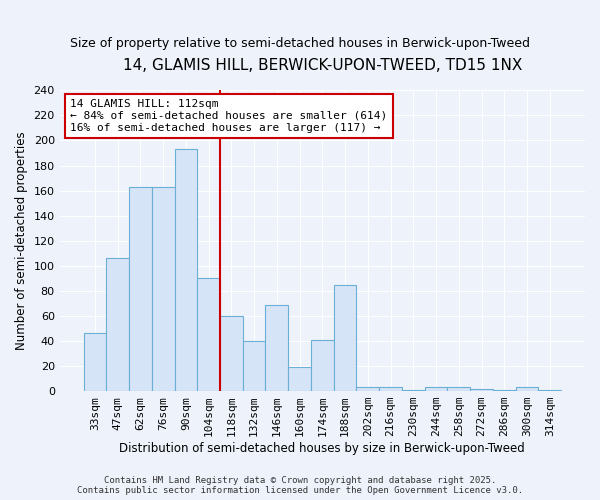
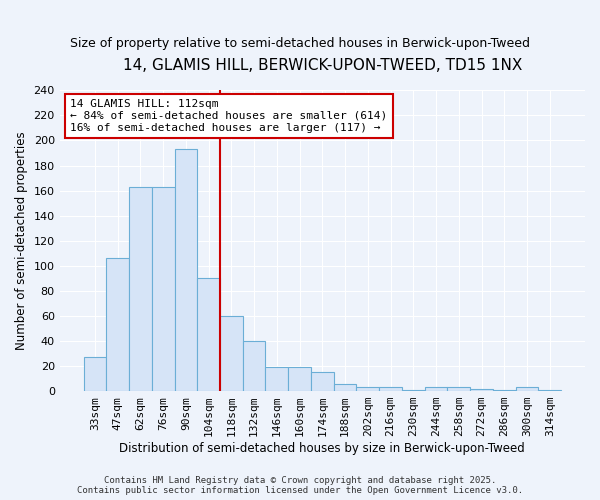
33sqm: 46 -> 27
146sqm: 69 -> 19
174sqm: 41 -> 15
188sqm: 85 -> 6
